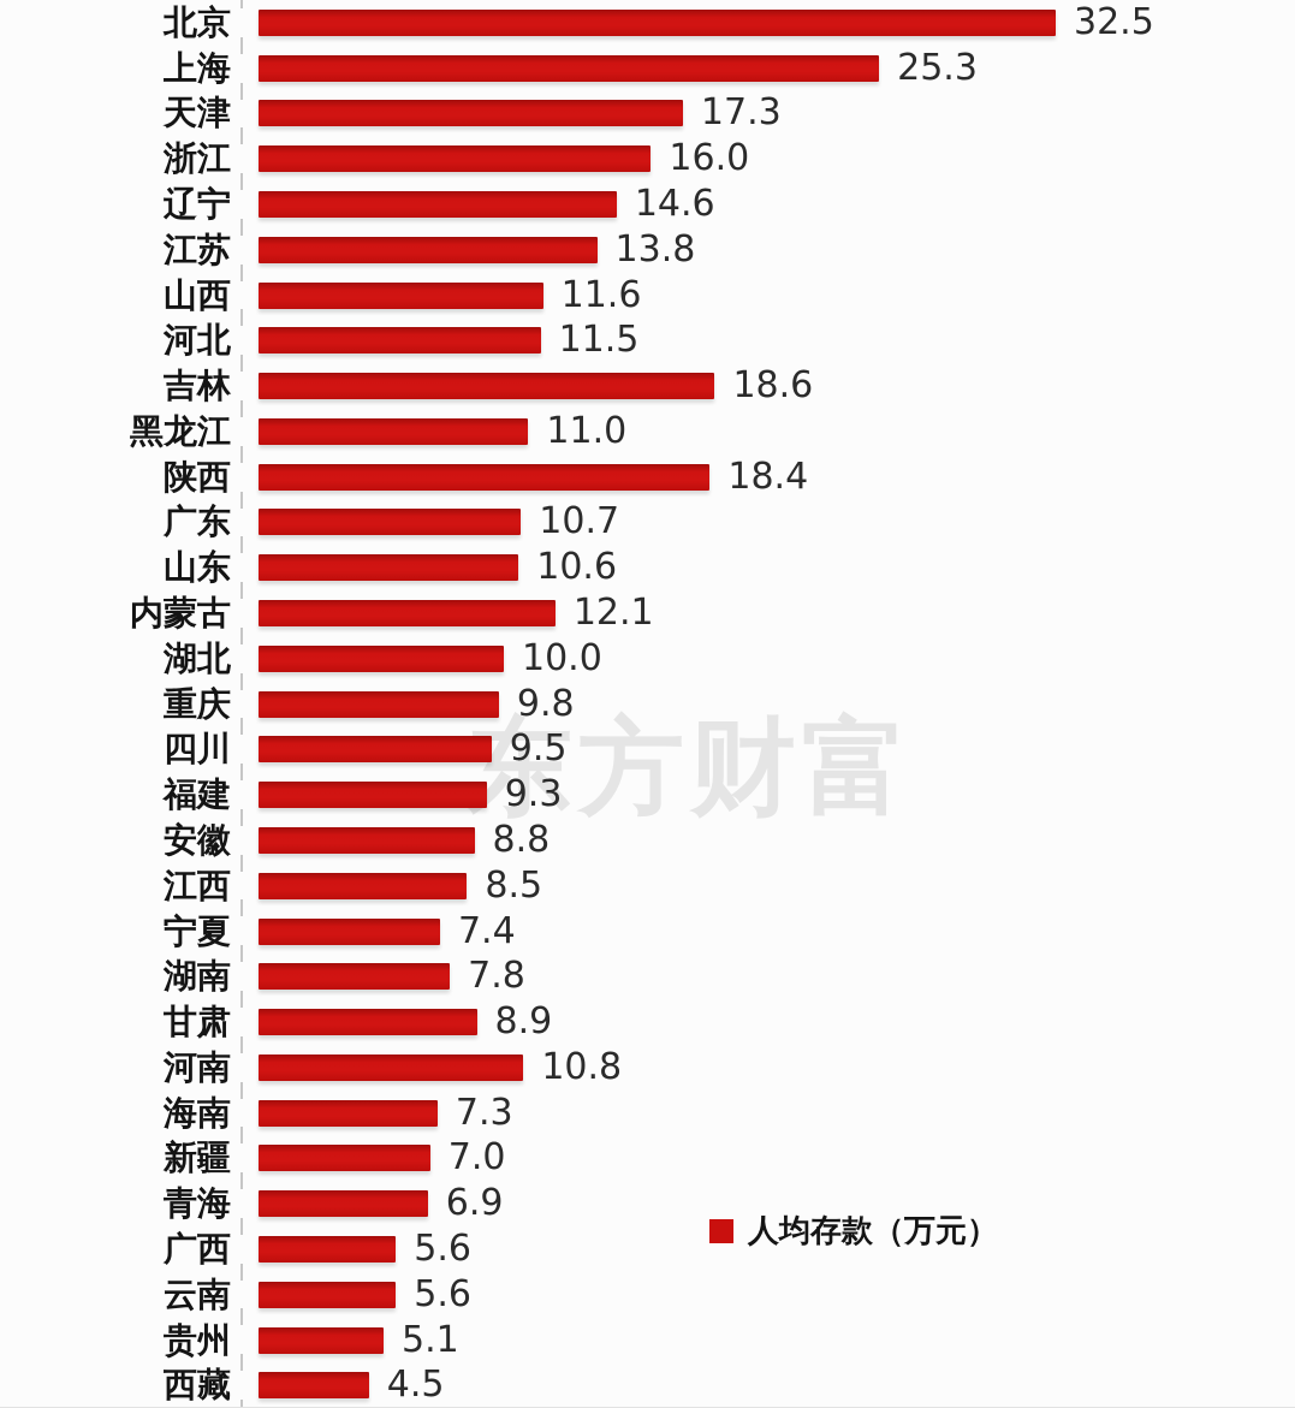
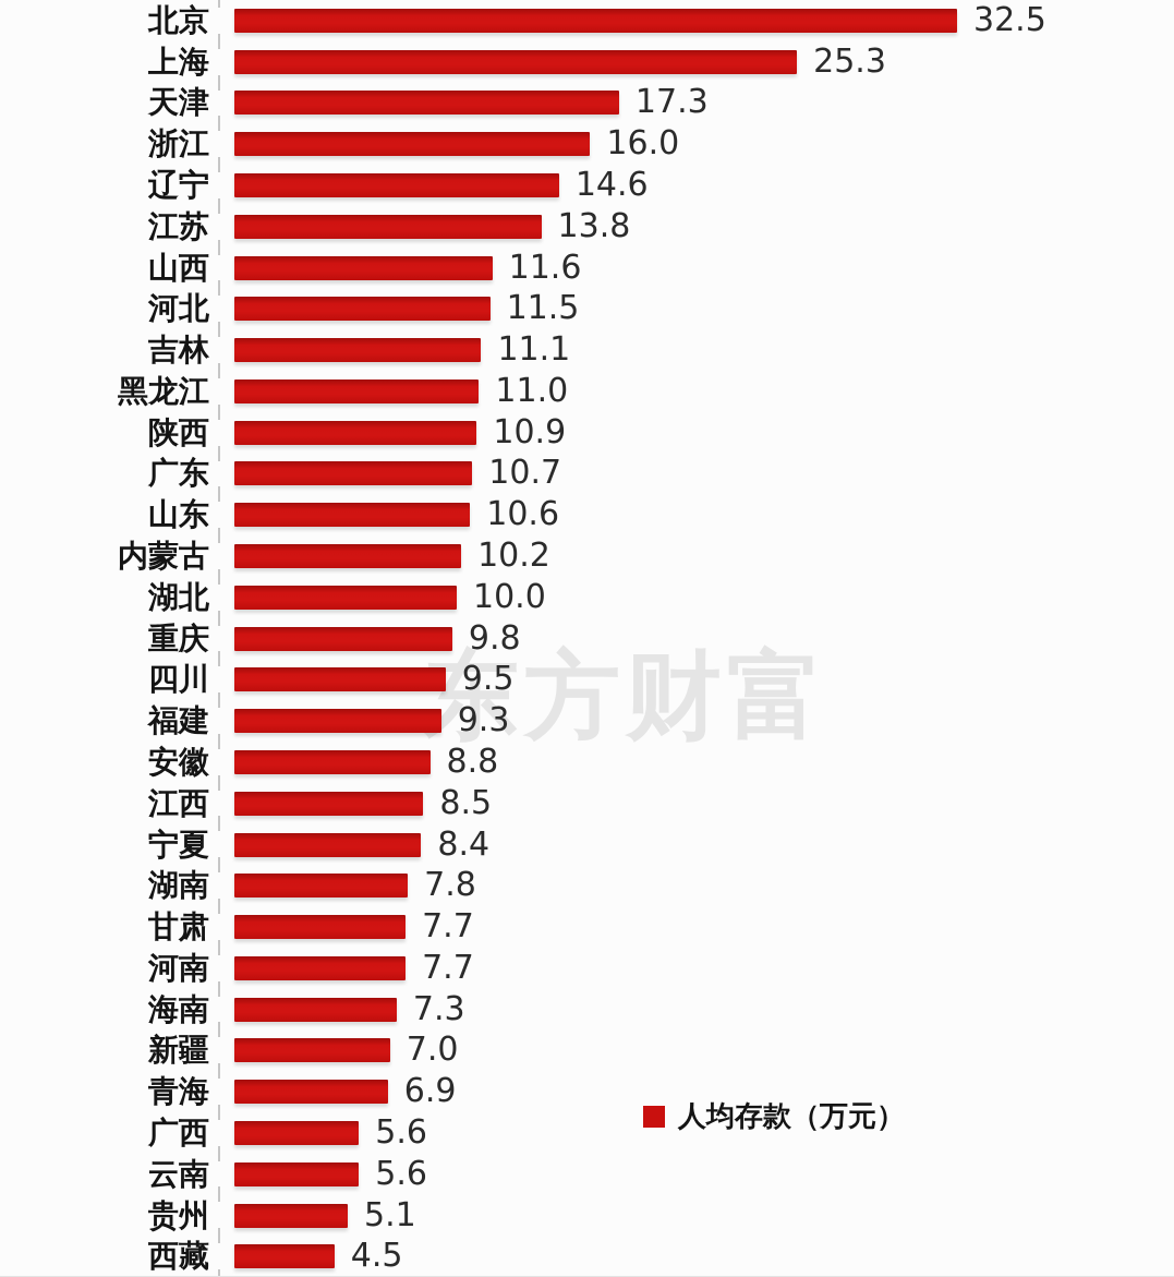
吉林: 18.6 -> 11.1
陕西: 18.4 -> 10.9
内蒙古: 12.1 -> 10.2
宁夏: 7.4 -> 8.4
甘肃: 8.9 -> 7.7
河南: 10.8 -> 7.7
